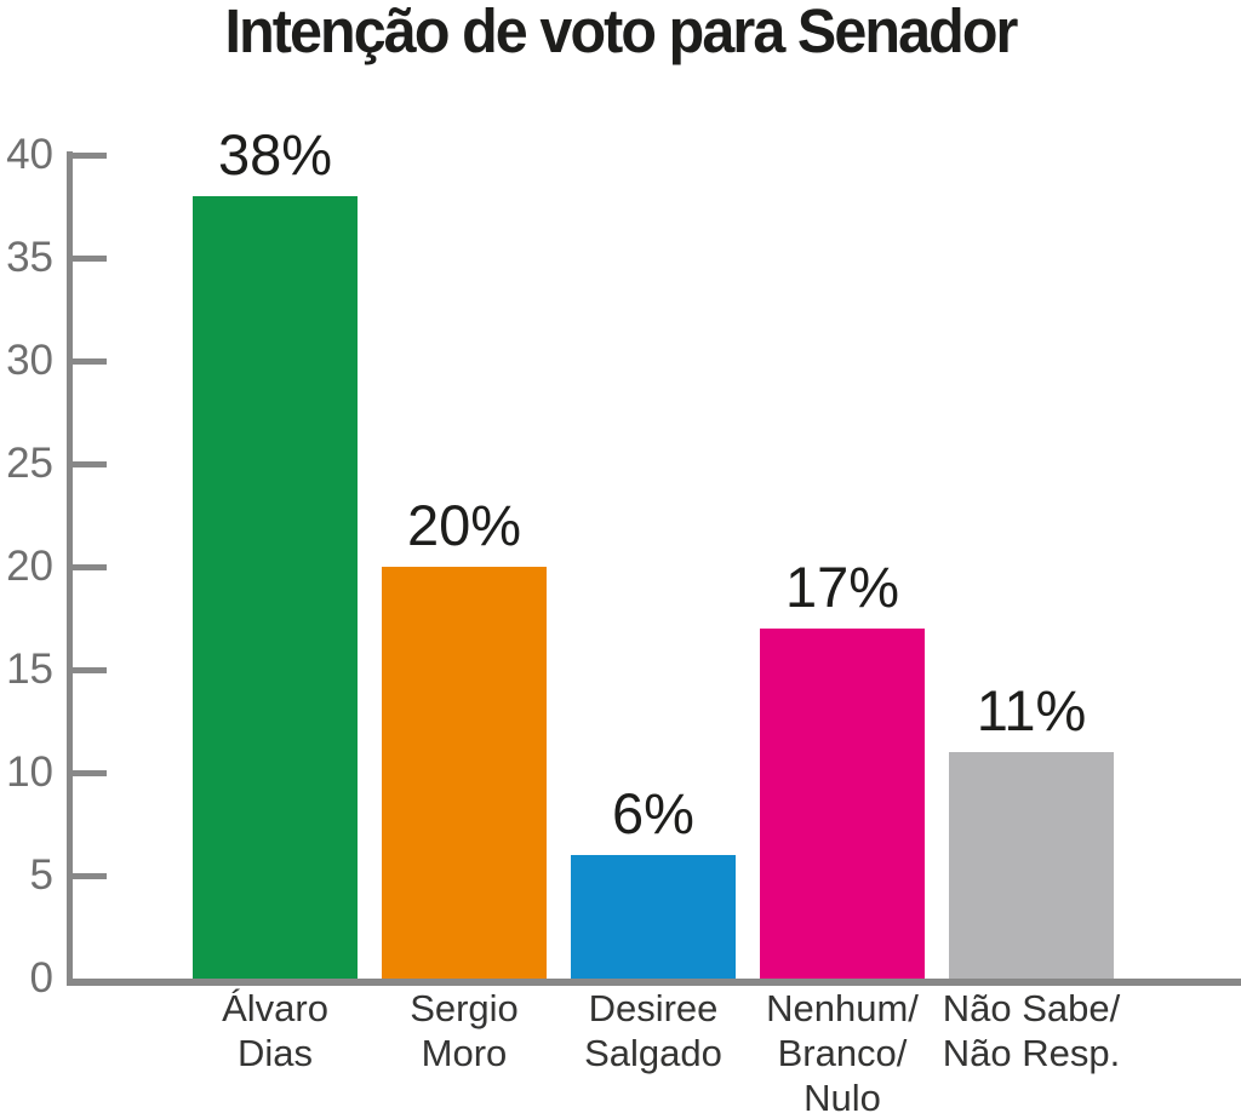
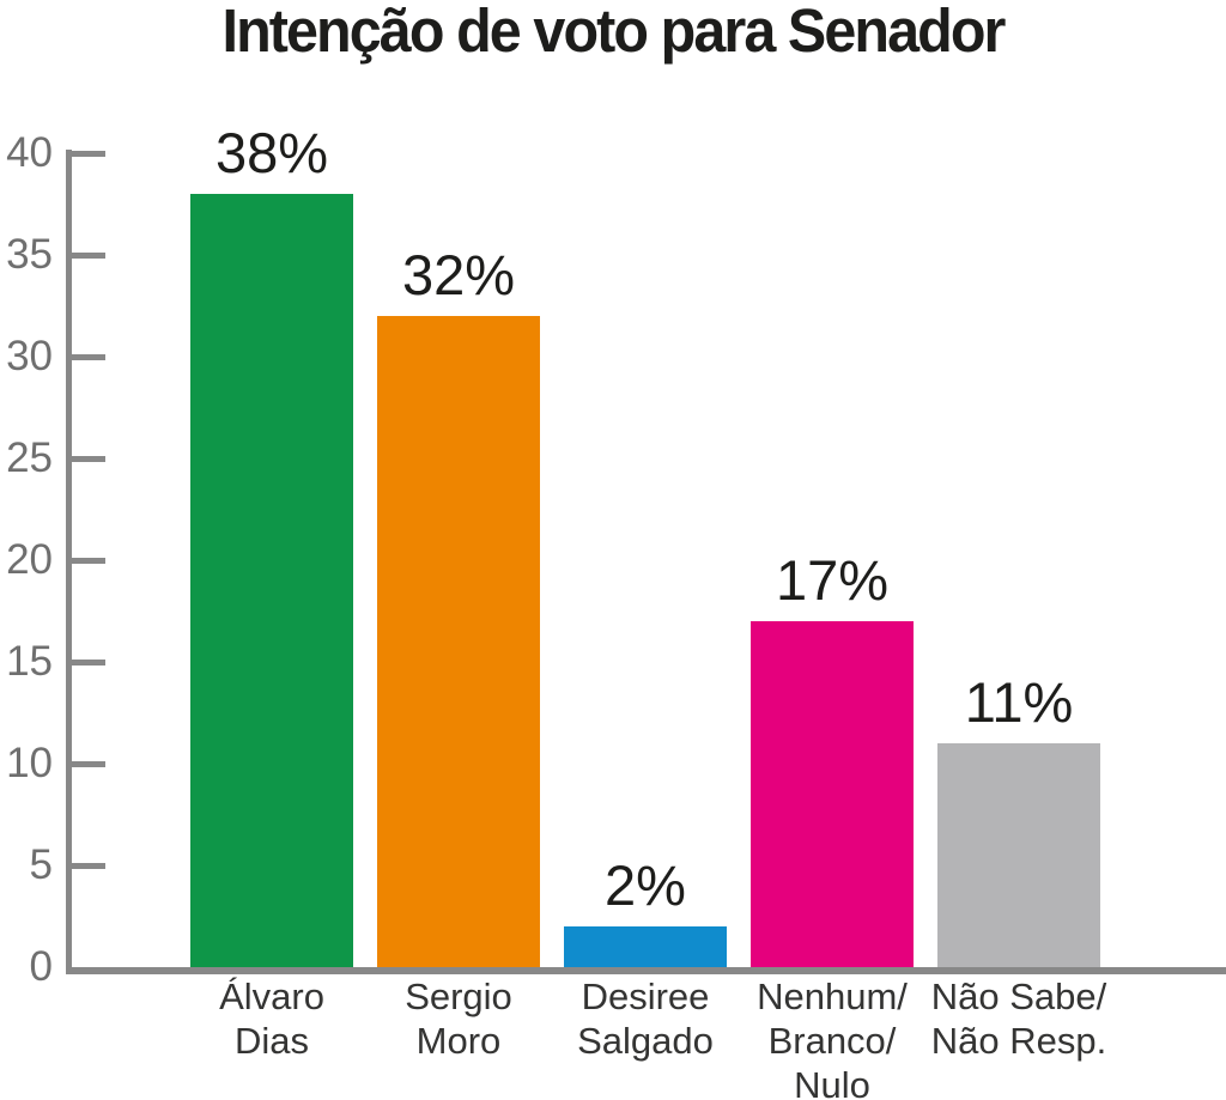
Sergio Moro: 20% -> 32%
Desiree Salgado: 6% -> 2%
